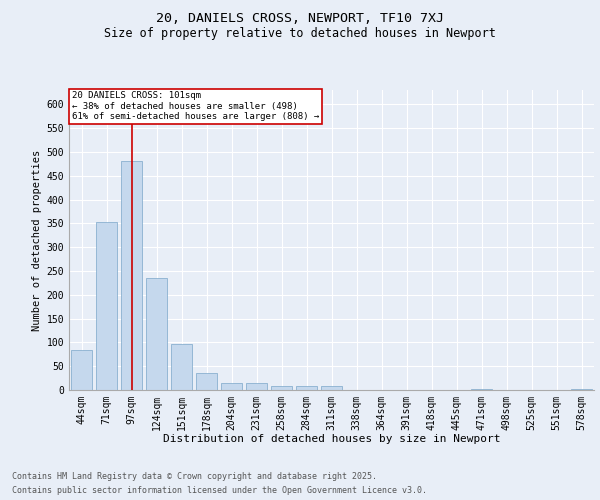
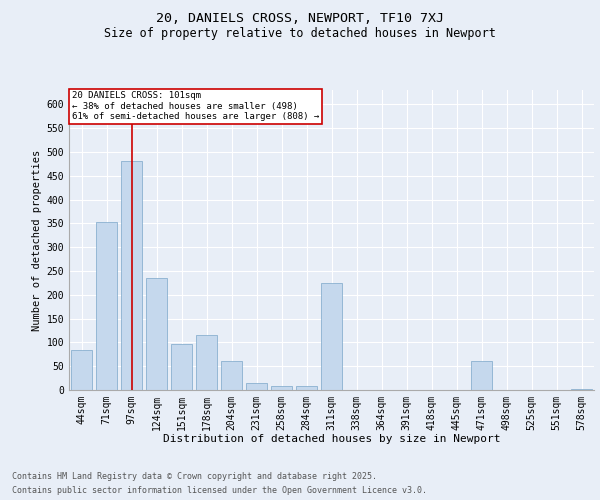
178sqm: 35 -> 115
204sqm: 15 -> 60
311sqm: 8 -> 225
471sqm: 3 -> 60
